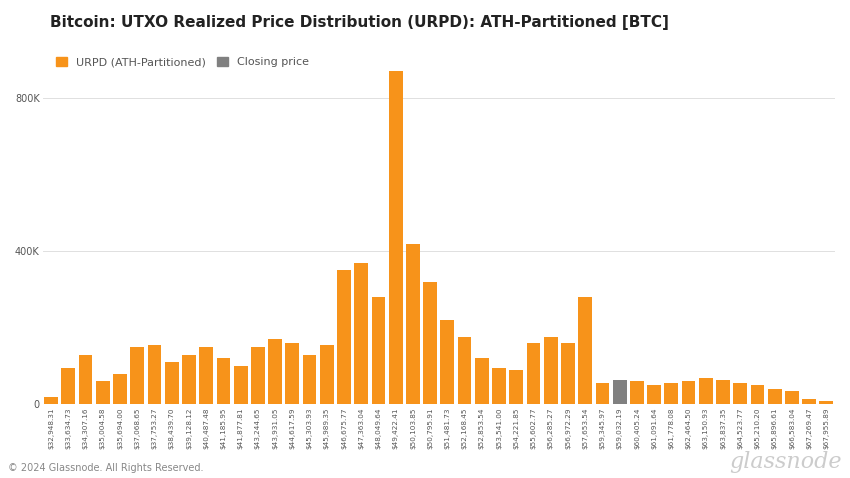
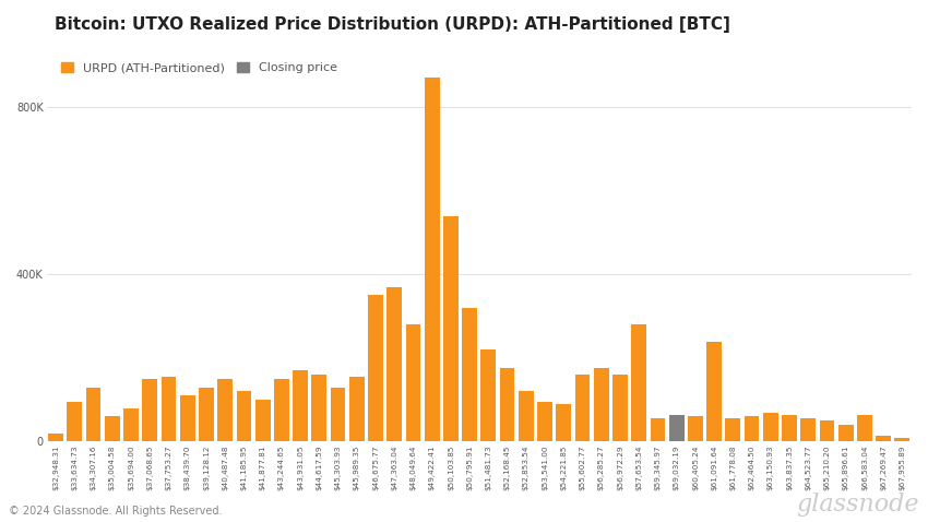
$50,103.85: 420K -> 540K
$61,091.64: 50K -> 240K
$66,583.04: 35K -> 65K
